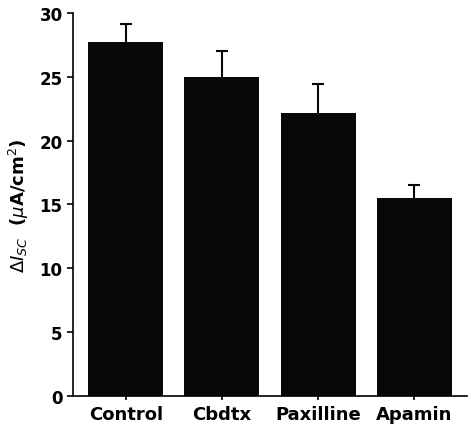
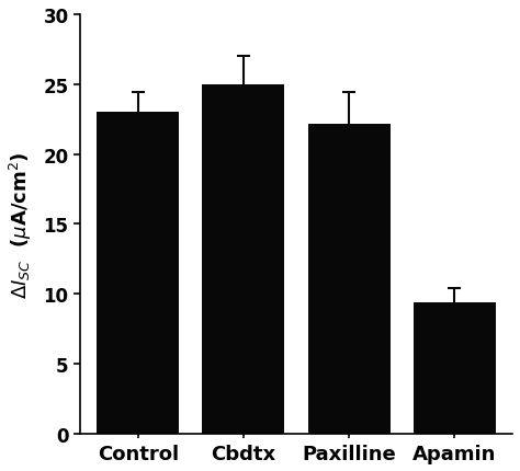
Control: 27.7 -> 23.0
Apamin: 15.5 -> 9.4
